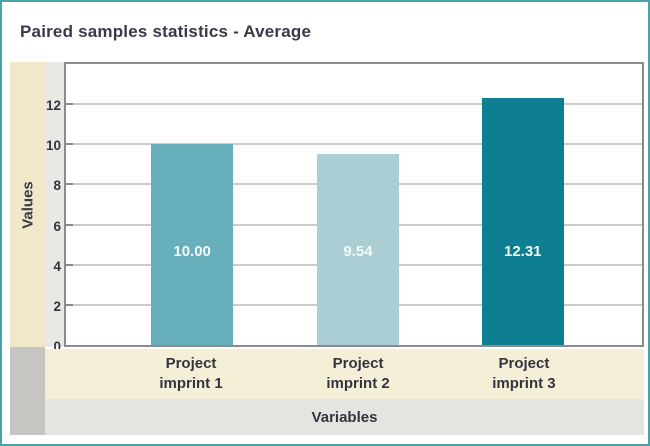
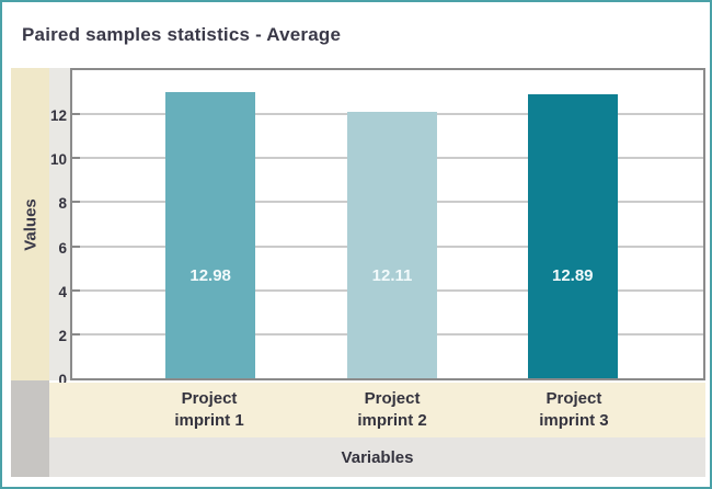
Project imprint 1: 10.00 -> 12.98
Project imprint 2: 9.54 -> 12.11
Project imprint 3: 12.31 -> 12.89
